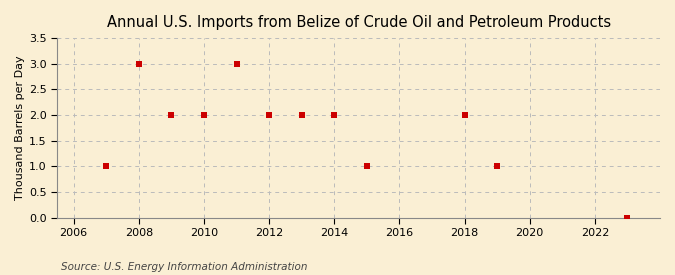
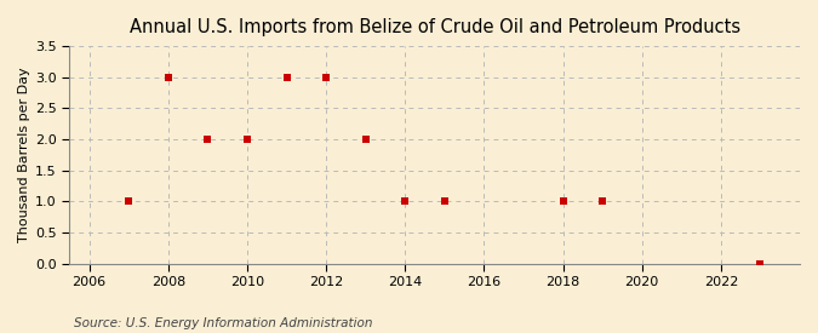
2012: 2 -> 3
2014: 2 -> 1
2018: 2 -> 1
